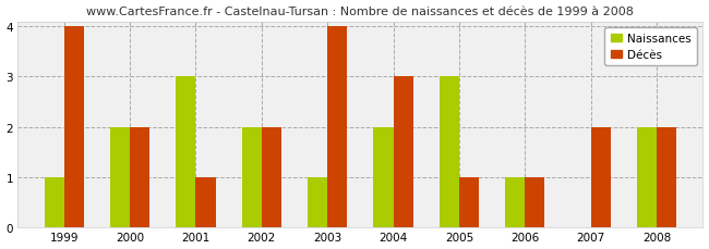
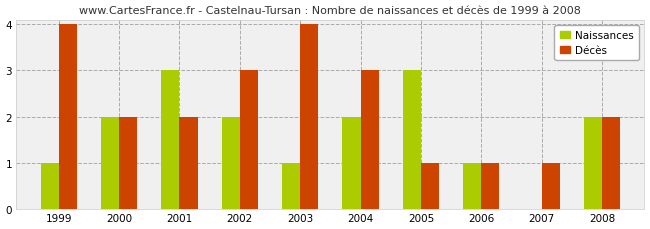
Décès/2001: 1 -> 2
Décès/2002: 2 -> 3
Décès/2007: 2 -> 1
